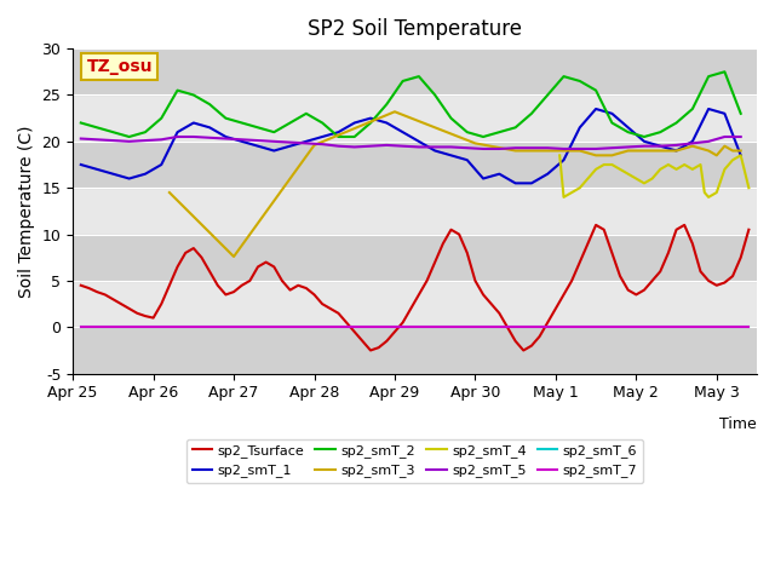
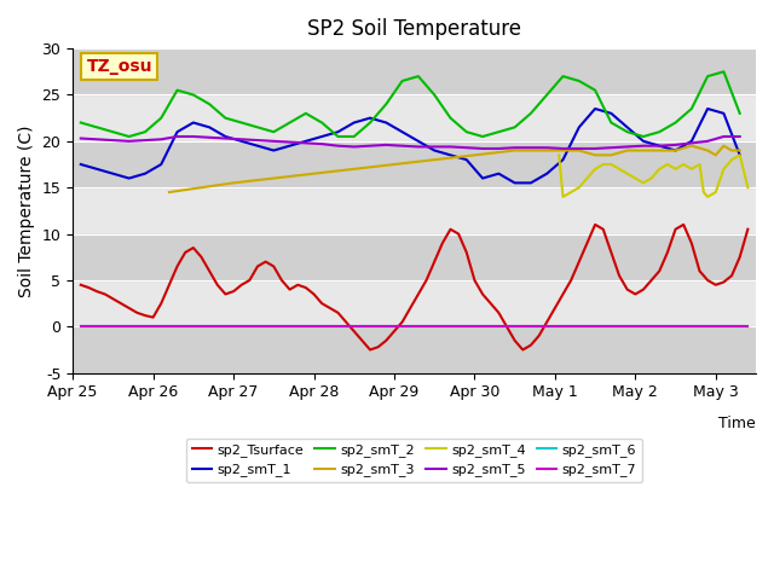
sp2_smT_3/Apr 27: 7.6 -> 15.5
sp2_smT_3/Apr 28: 19.6 -> 16.5
sp2_smT_3/Apr 29: 23.2 -> 17.5
sp2_smT_3/Apr 30: 19.8 -> 18.5
